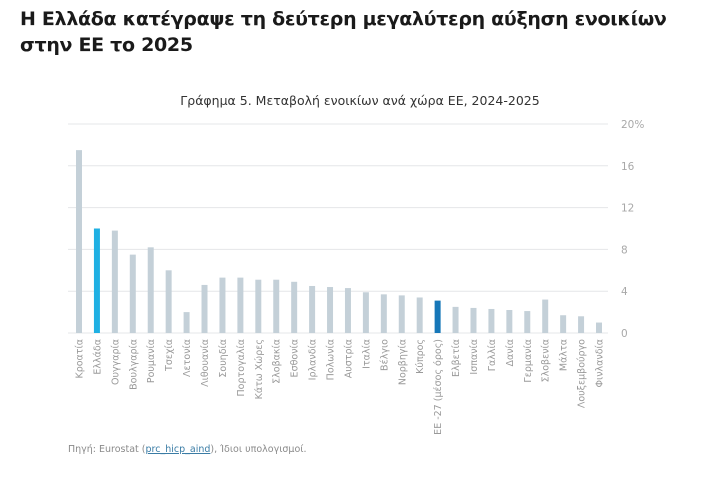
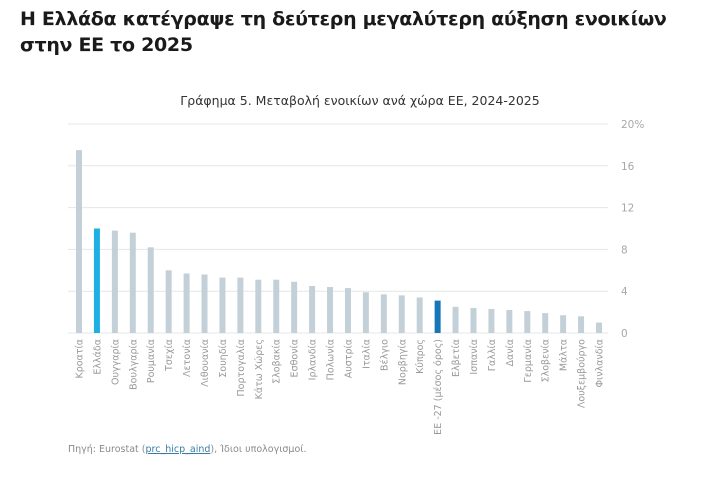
Βουλγαρία: 7.5% -> 9.6%
Λετονία: 2.0% -> 5.7%
Λιθουανία: 4.6% -> 5.6%
Σλοβενία: 3.2% -> 1.9%
